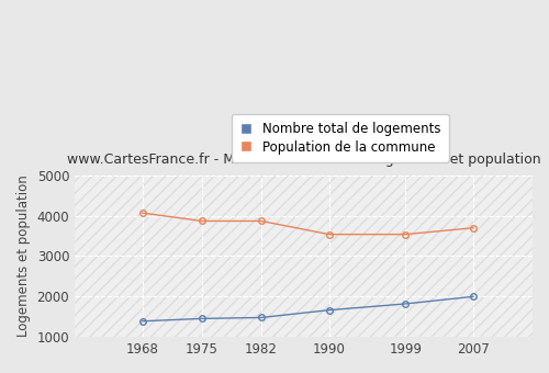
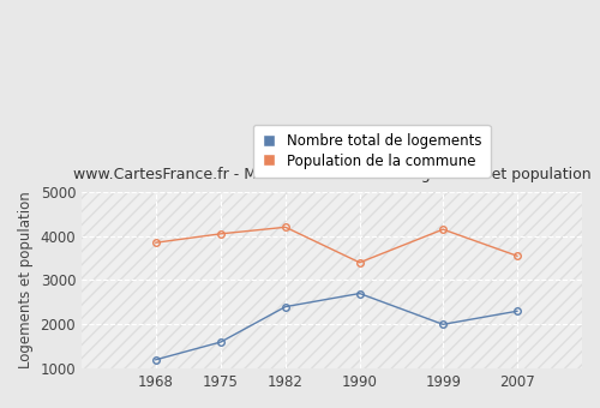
Nombre total de logements/1968: 1390 -> 1200
Population de la commune/1968: 4070 -> 3850
Nombre total de logements/1975: 1460 -> 1600
Population de la commune/1975: 3870 -> 4050
Nombre total de logements/1982: 1480 -> 2400
Population de la commune/1982: 3870 -> 4200
Nombre total de logements/1990: 1660 -> 2700
Population de la commune/1990: 3540 -> 3400
Nombre total de logements/1999: 1820 -> 2000
Population de la commune/1999: 3540 -> 4150
Nombre total de logements/2007: 2000 -> 2300
Population de la commune/2007: 3700 -> 3550
